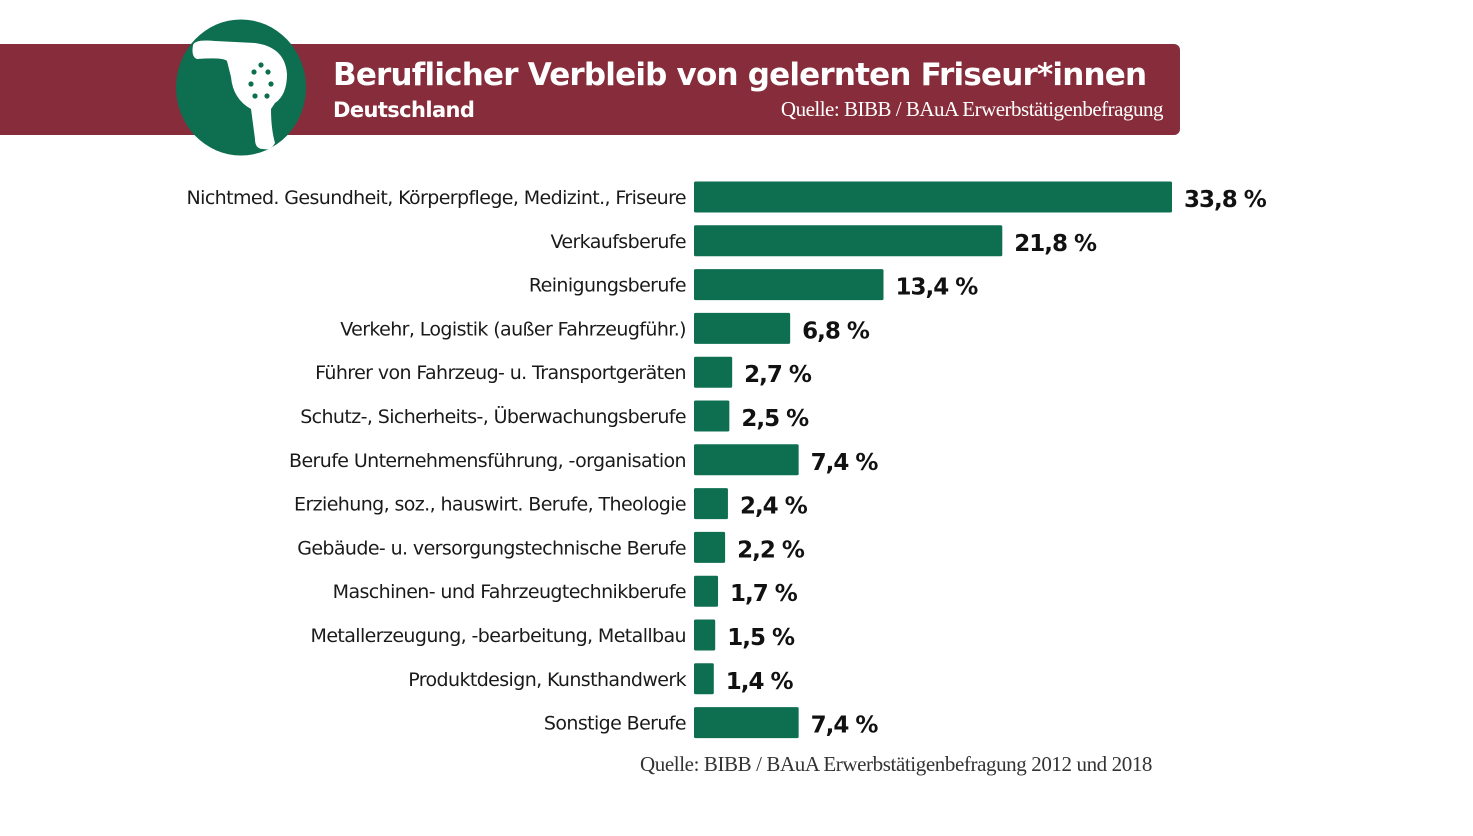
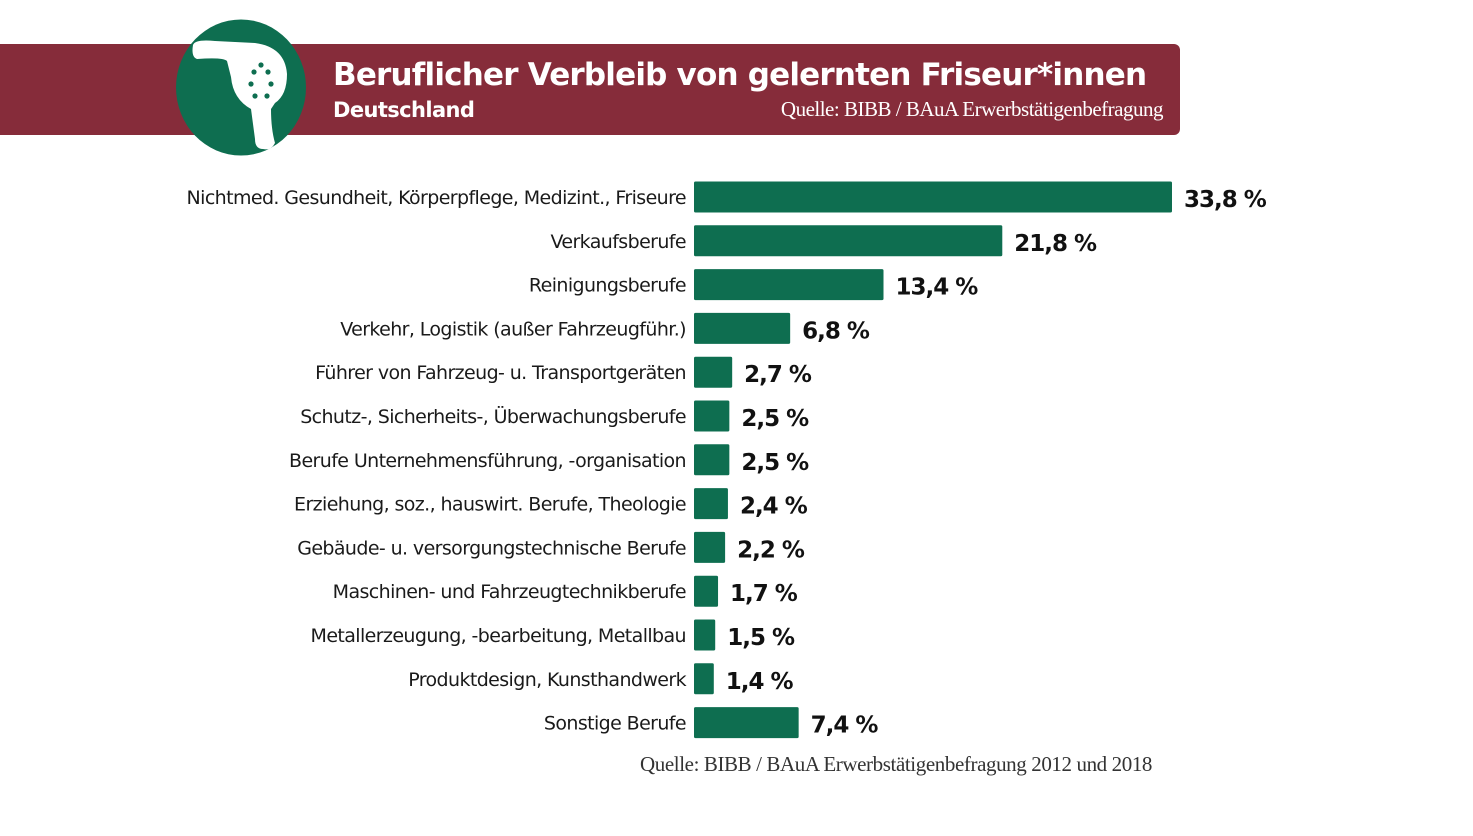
Berufe Unternehmensführung, -organisation: 7,4 -> 2,5
